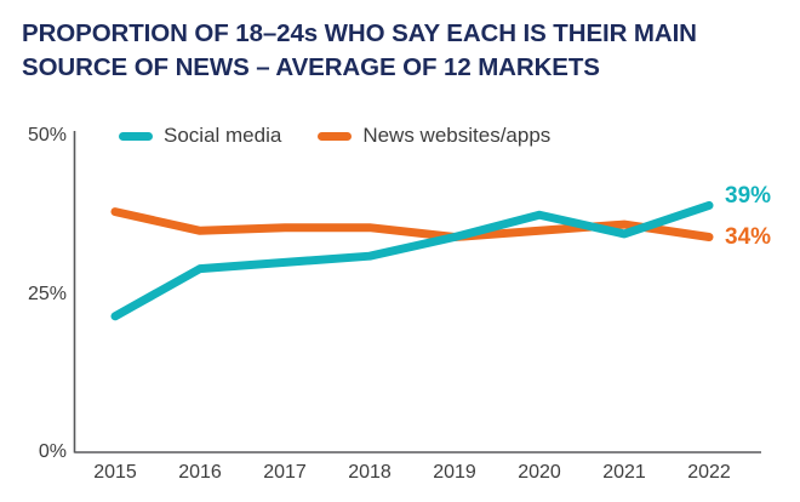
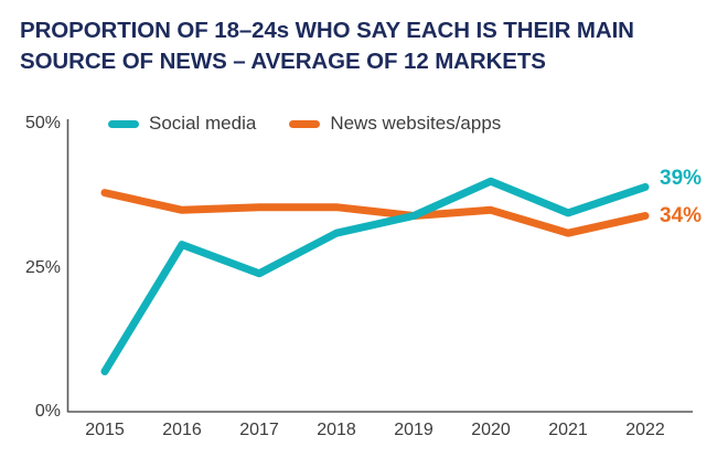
Social media/2015: 22% -> 7%
Social media/2017: 30% -> 24%
Social media/2020: 38% -> 40%
News websites/apps/2021: 36% -> 31%
